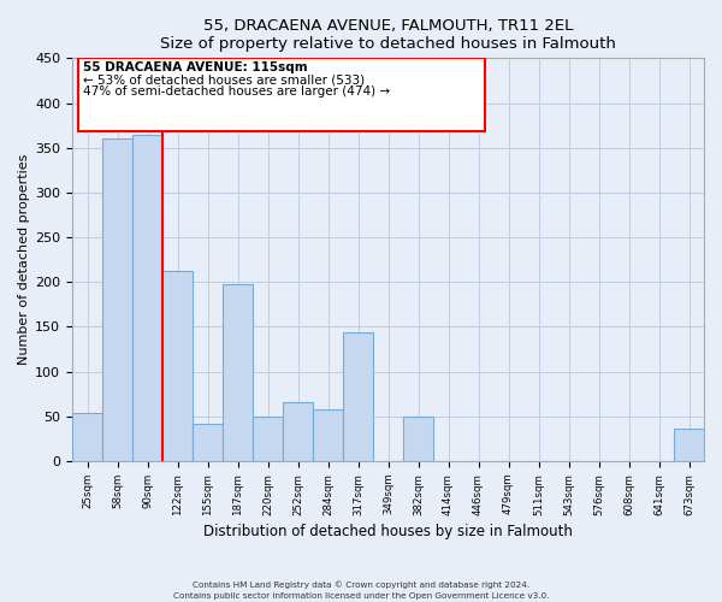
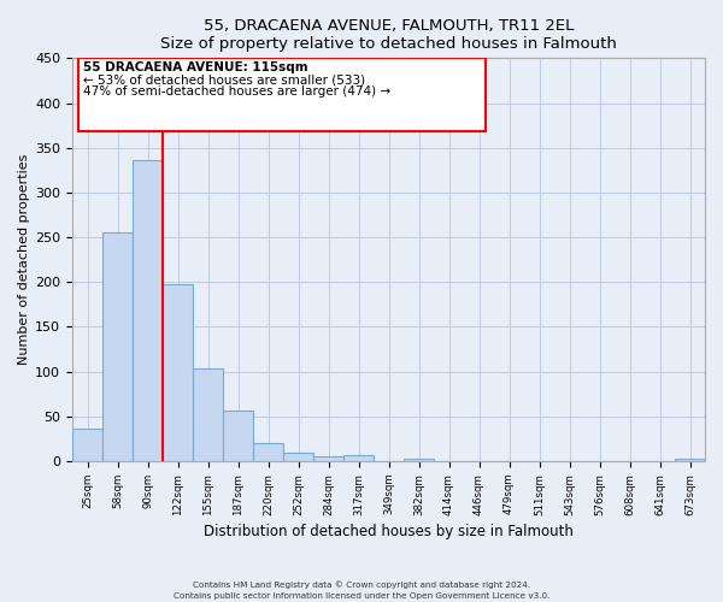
25sqm: 54 -> 36
58sqm: 360 -> 256
90sqm: 364 -> 336
122sqm: 212 -> 197
155sqm: 42 -> 104
187sqm: 198 -> 57
220sqm: 50 -> 20
252sqm: 66 -> 10
284sqm: 58 -> 5
317sqm: 144 -> 6
382sqm: 50 -> 2
673sqm: 36 -> 3
